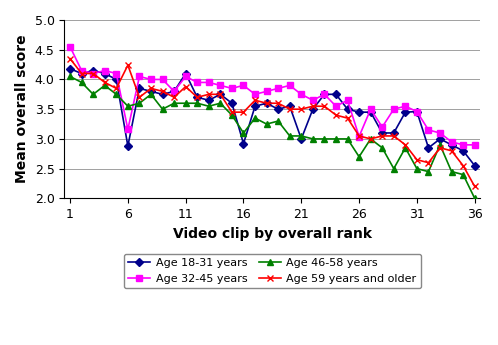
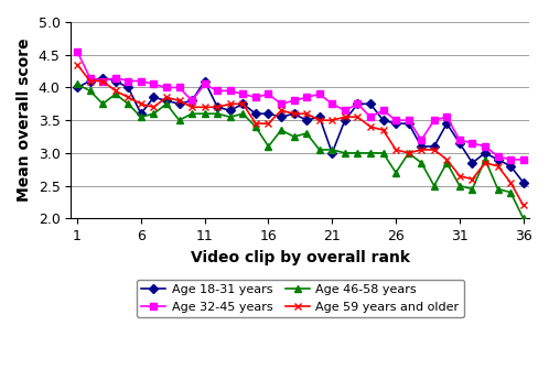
Age 18-31 years/1: 4.18 -> 4.00
Age 18-31 years/6: 2.88 -> 3.60
Age 32-45 years/6: 3.16 -> 4.10
Age 59 years and older/6: 4.24 -> 3.75
Age 59 years and older/11: 3.88 -> 3.70
Age 18-31 years/16: 2.92 -> 3.60
Age 32-45 years/26: 3.04 -> 3.50
Age 18-31 years/31: 3.46 -> 3.15
Age 32-45 years/31: 3.46 -> 3.20
